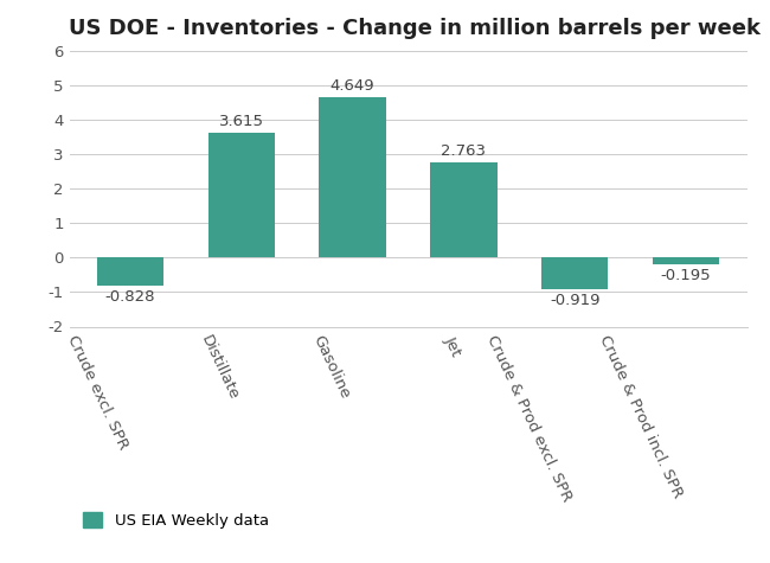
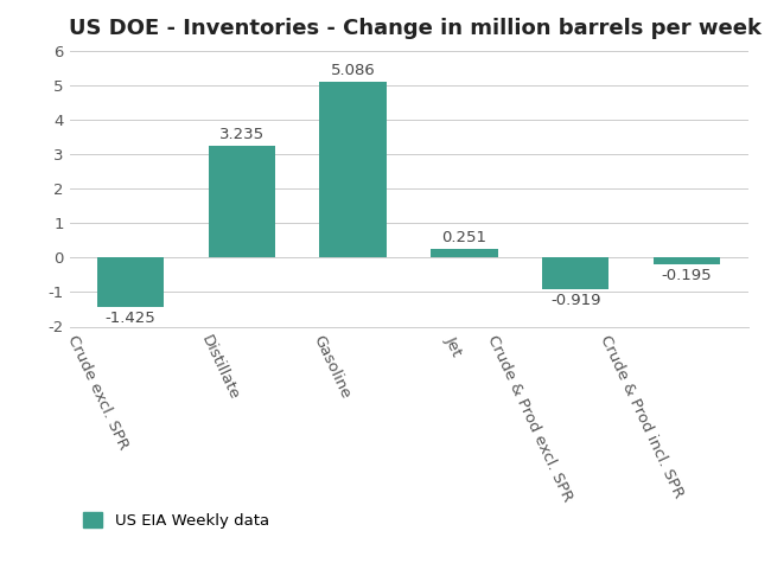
Crude excl. SPR: -0.828 -> -1.425
Distillate: 3.615 -> 3.235
Gasoline: 4.649 -> 5.086
Jet: 2.763 -> 0.251
